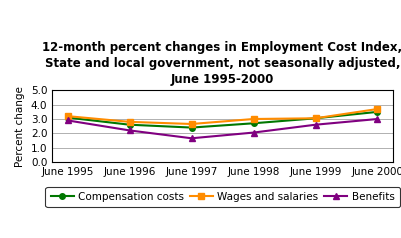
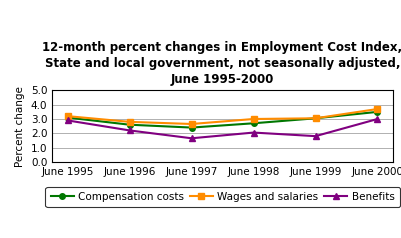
Benefits/June 1999: 2.6 -> 1.8
